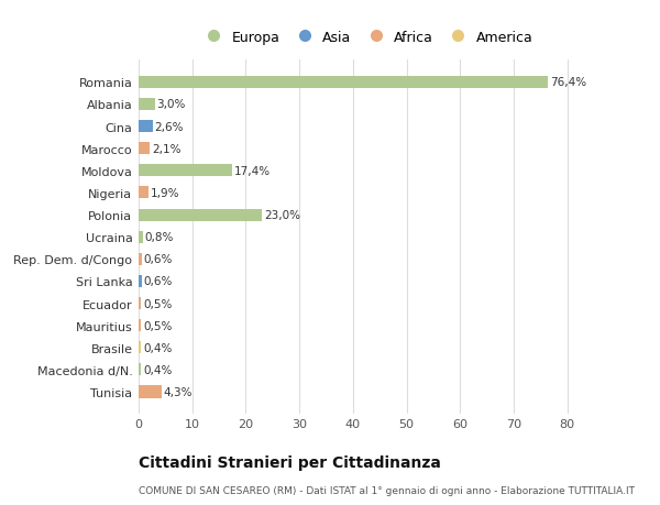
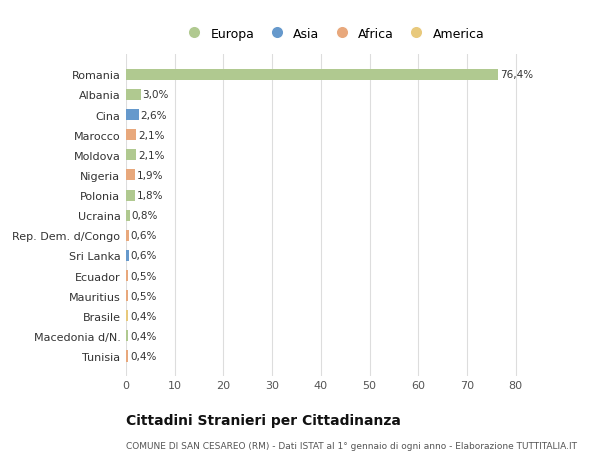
Moldova: 17,4% -> 2,1%
Polonia: 23,0% -> 1,8%
Tunisia: 4,3% -> 0,4%
